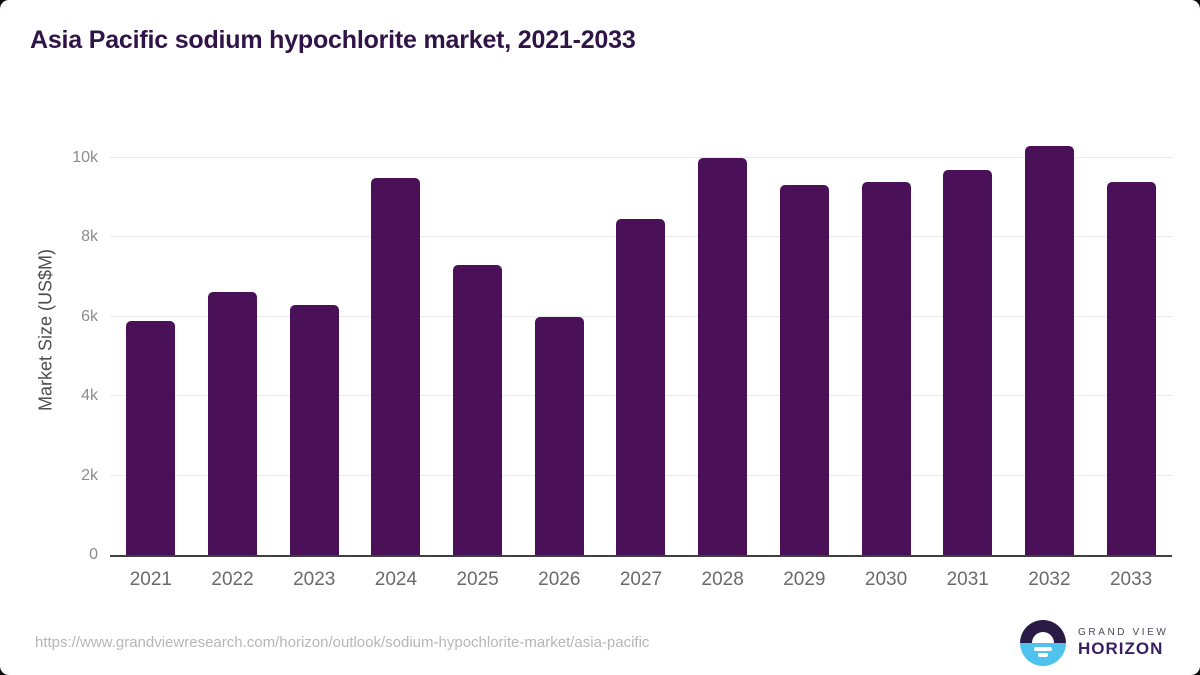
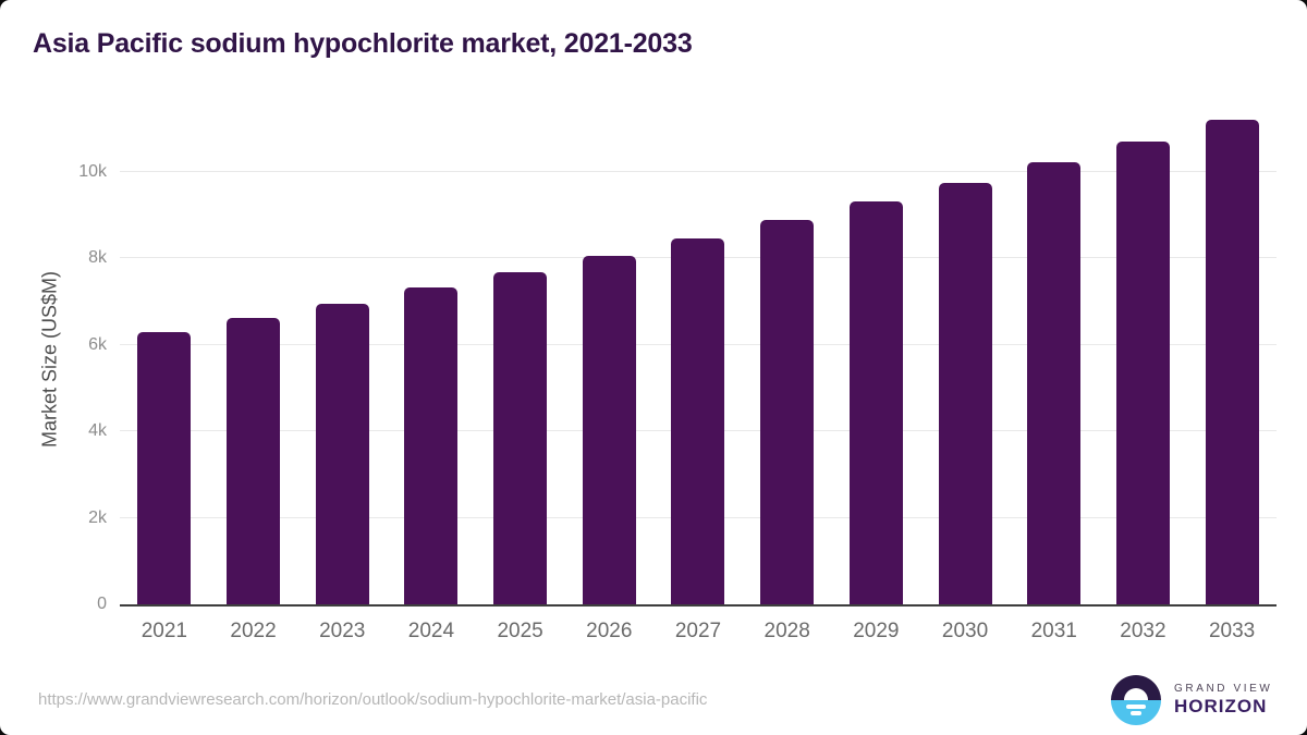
2021: 5.9k -> 6.3k
2023: 6.3k -> 7.0k
2024: 9.5k -> 7.3k
2025: 7.3k -> 7.7k
2026: 6.0k -> 8.0k
2028: 10.0k -> 8.9k
2030: 9.4k -> 9.8k
2031: 9.7k -> 10.2k
2032: 10.3k -> 10.7k
2033: 9.4k -> 11.2k
